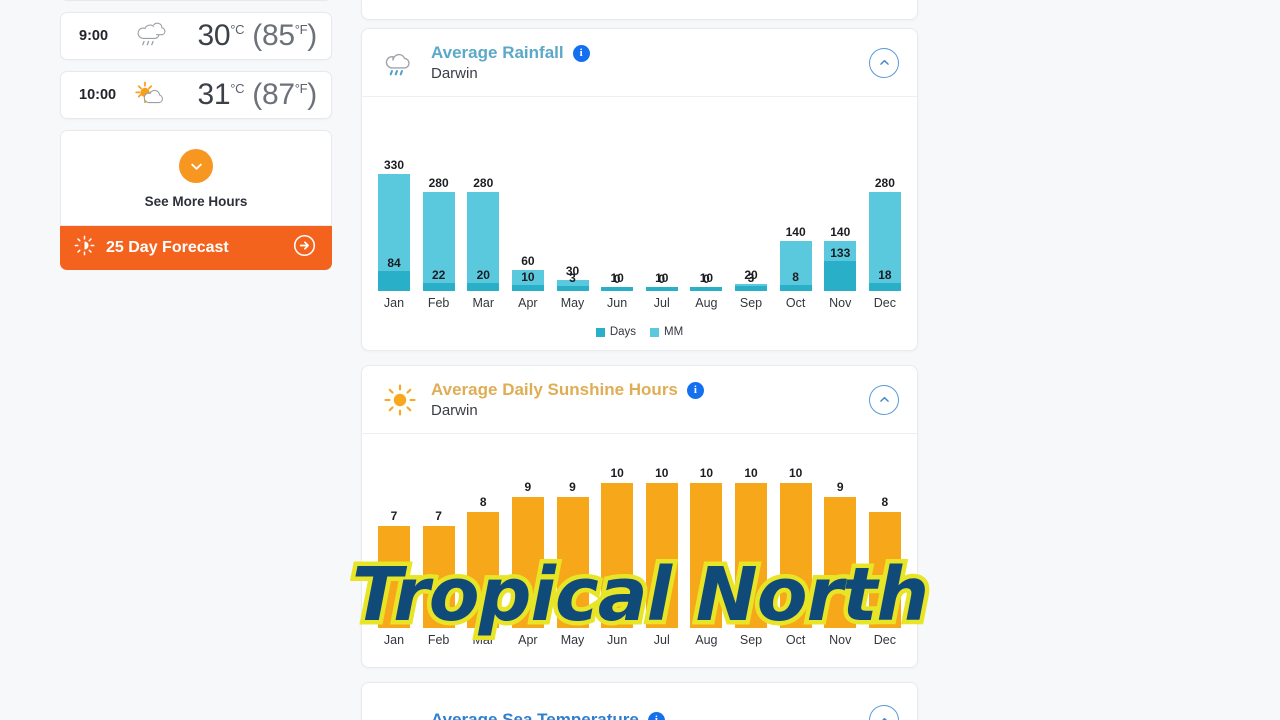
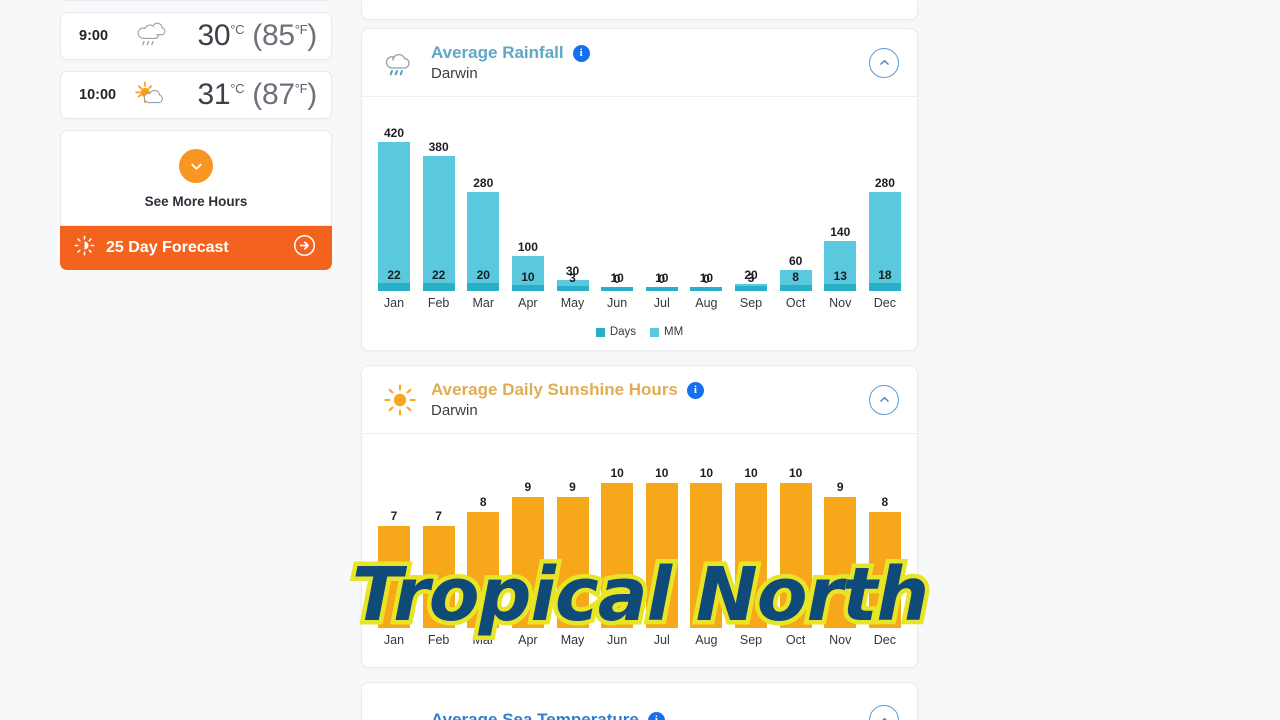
Average Rainfall/MM/Jan: 330 -> 420
Average Rainfall/Days/Jan: 84 -> 22
Average Rainfall/MM/Feb: 280 -> 380
Average Rainfall/MM/Apr: 60 -> 100
Average Rainfall/MM/Oct: 140 -> 60
Average Rainfall/Days/Nov: 133 -> 13
